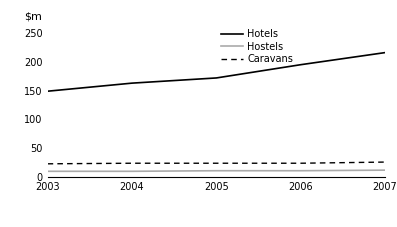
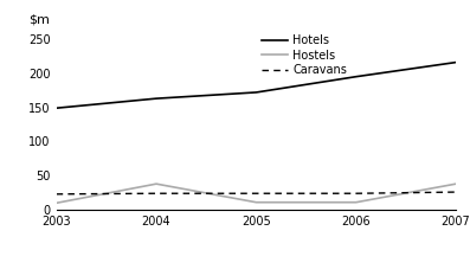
Hostels/2004: 10 -> 38
Hostels/2007: 12 -> 38
